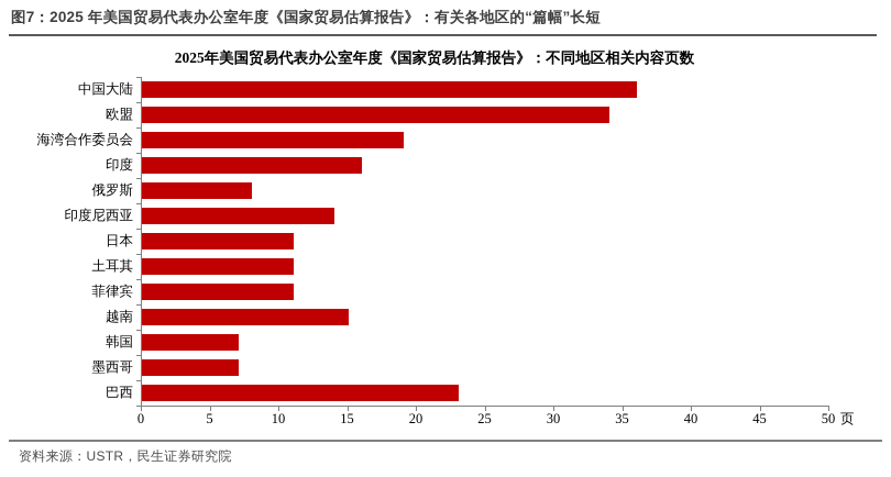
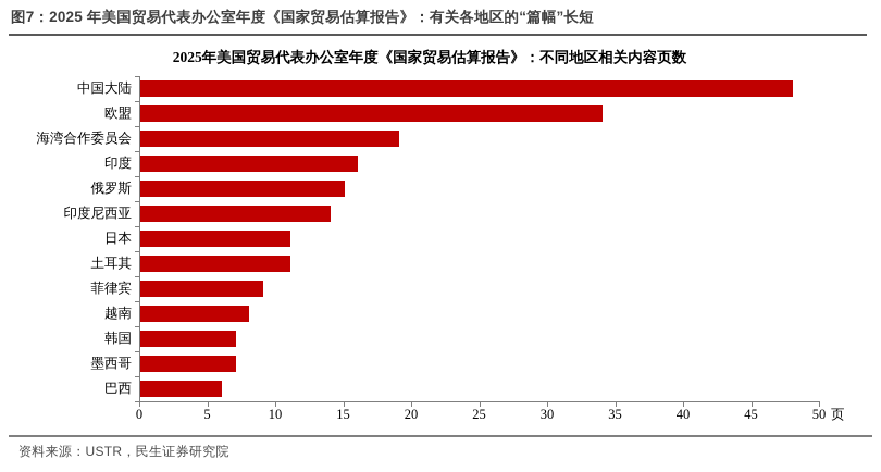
中国大陆: 36 -> 48
俄罗斯: 8 -> 15
菲律宾: 11 -> 9
越南: 15 -> 8
巴西: 23 -> 6
